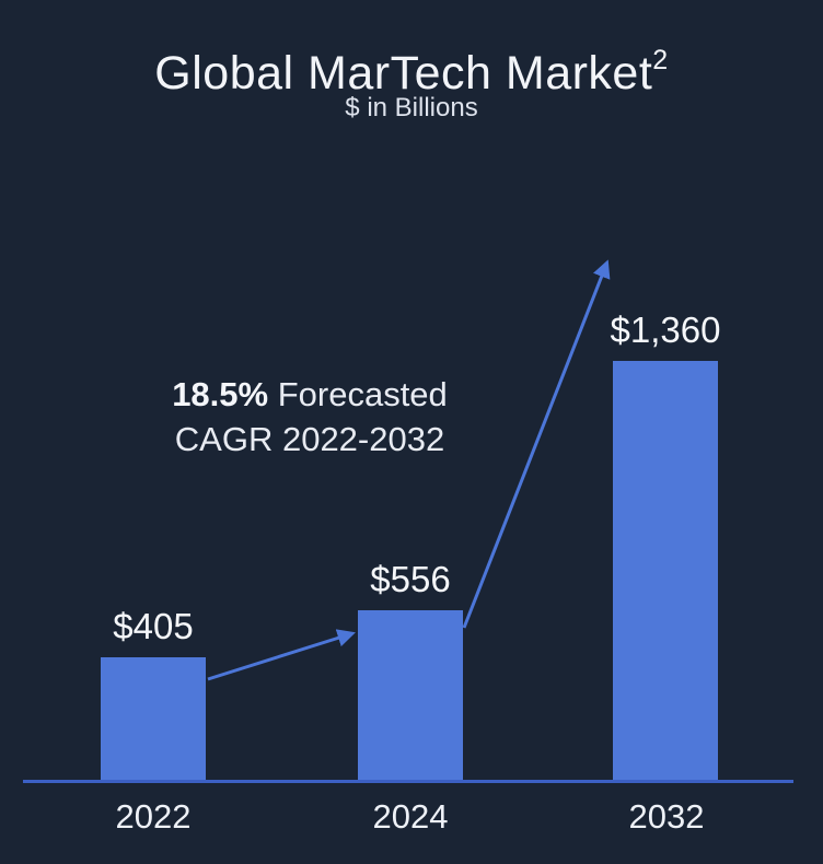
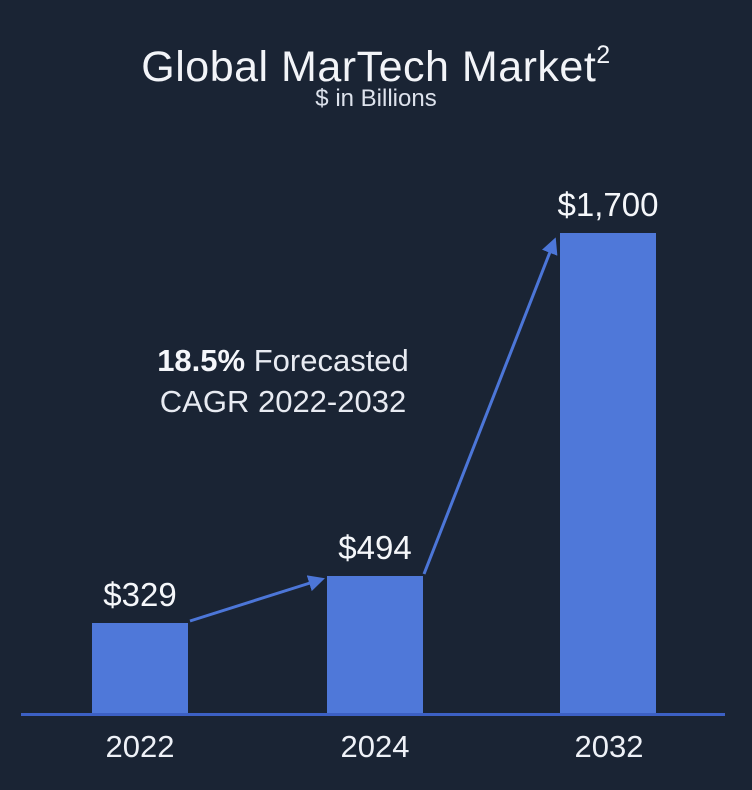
2022: $405 -> $329
2024: $556 -> $494
2032: $1,360 -> $1,700
